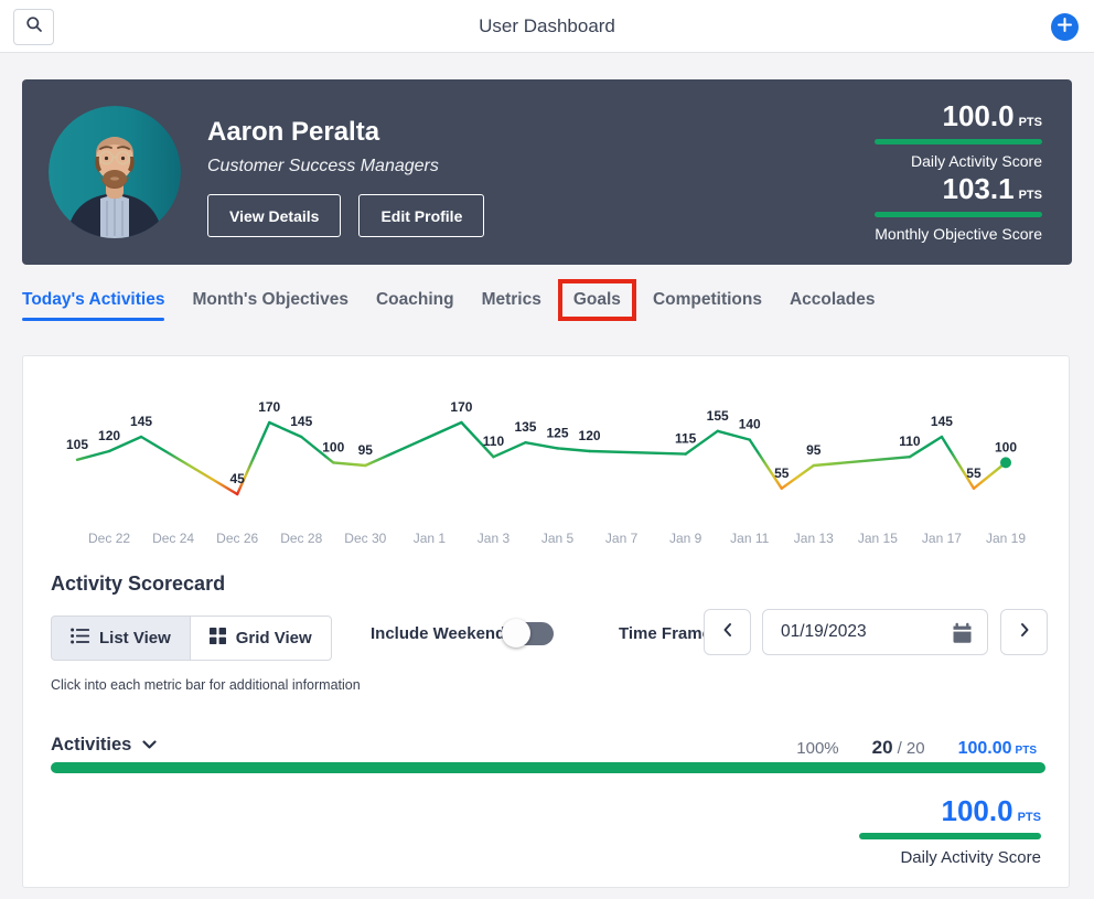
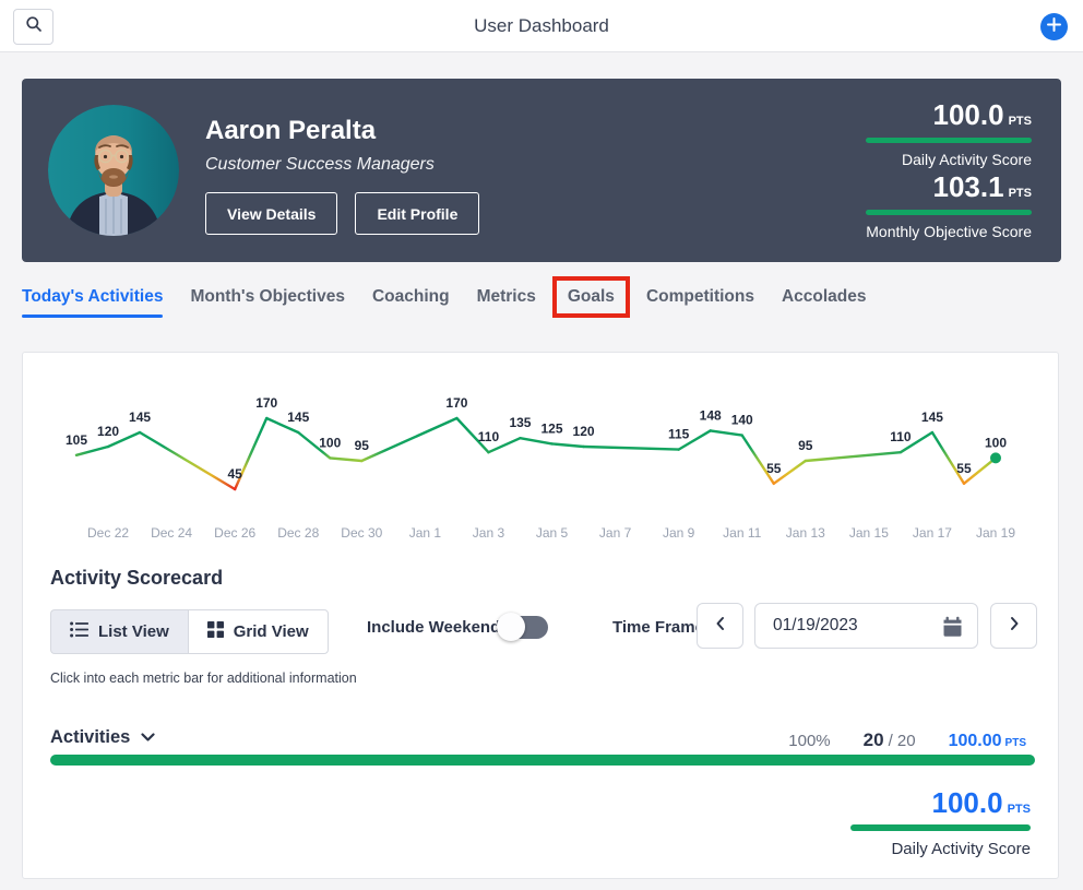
20: 155 -> 148
